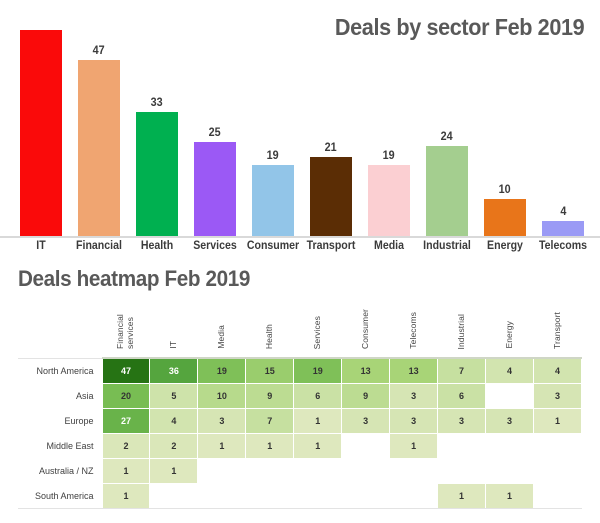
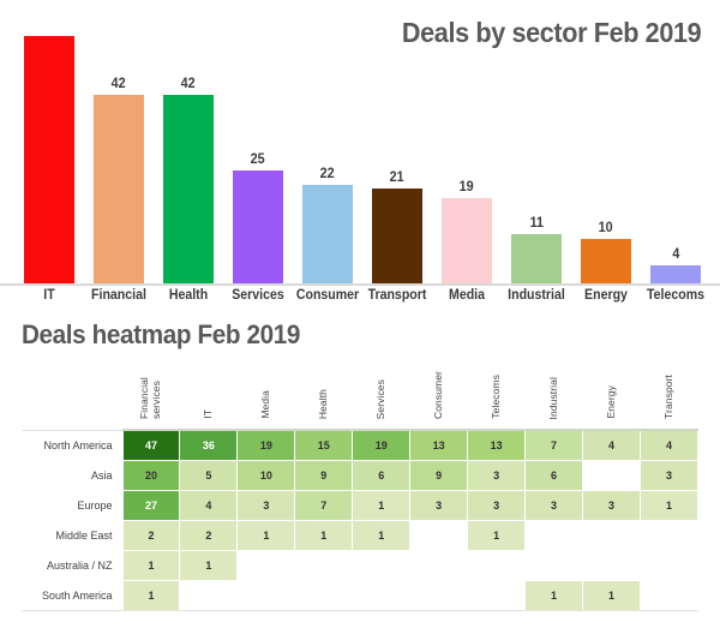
Deals by sector Feb 2019/Financial: 47 -> 42
Deals by sector Feb 2019/Health: 33 -> 42
Deals by sector Feb 2019/Consumer: 19 -> 22
Deals by sector Feb 2019/Industrial: 24 -> 11
